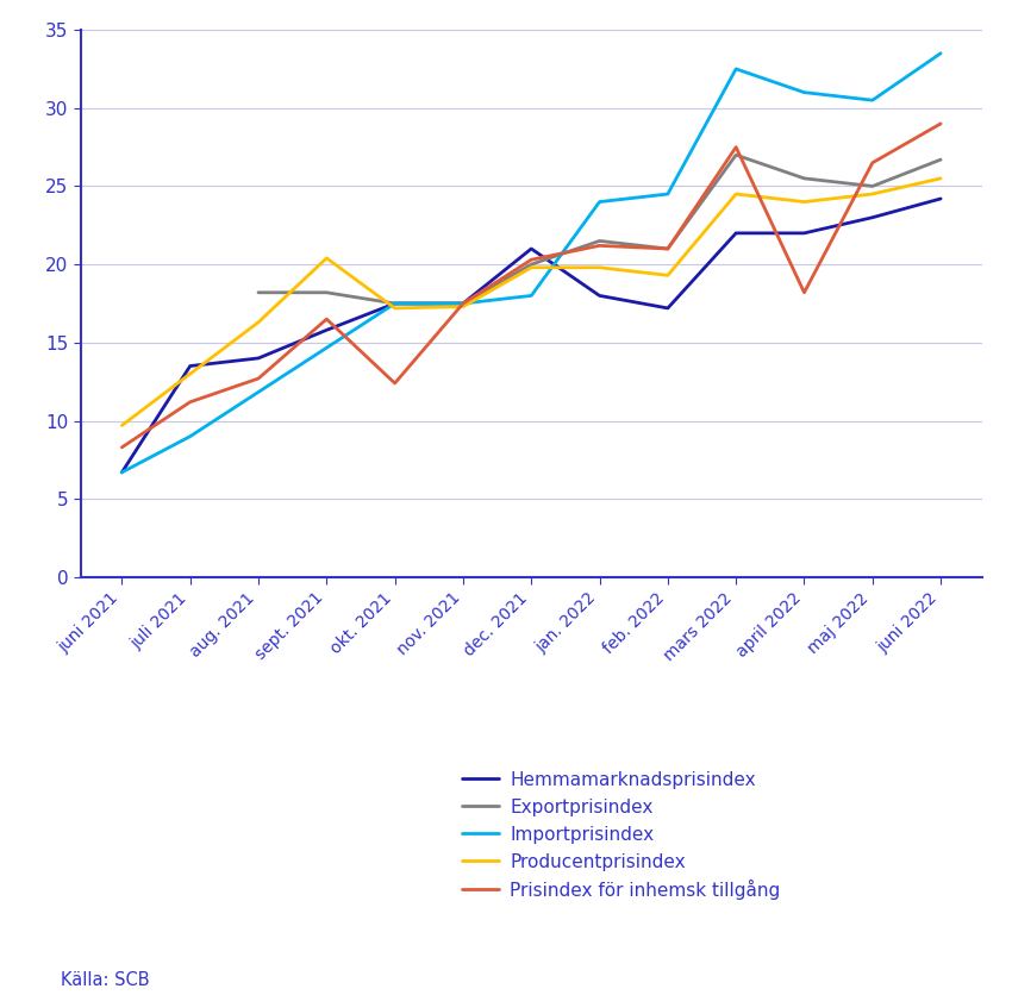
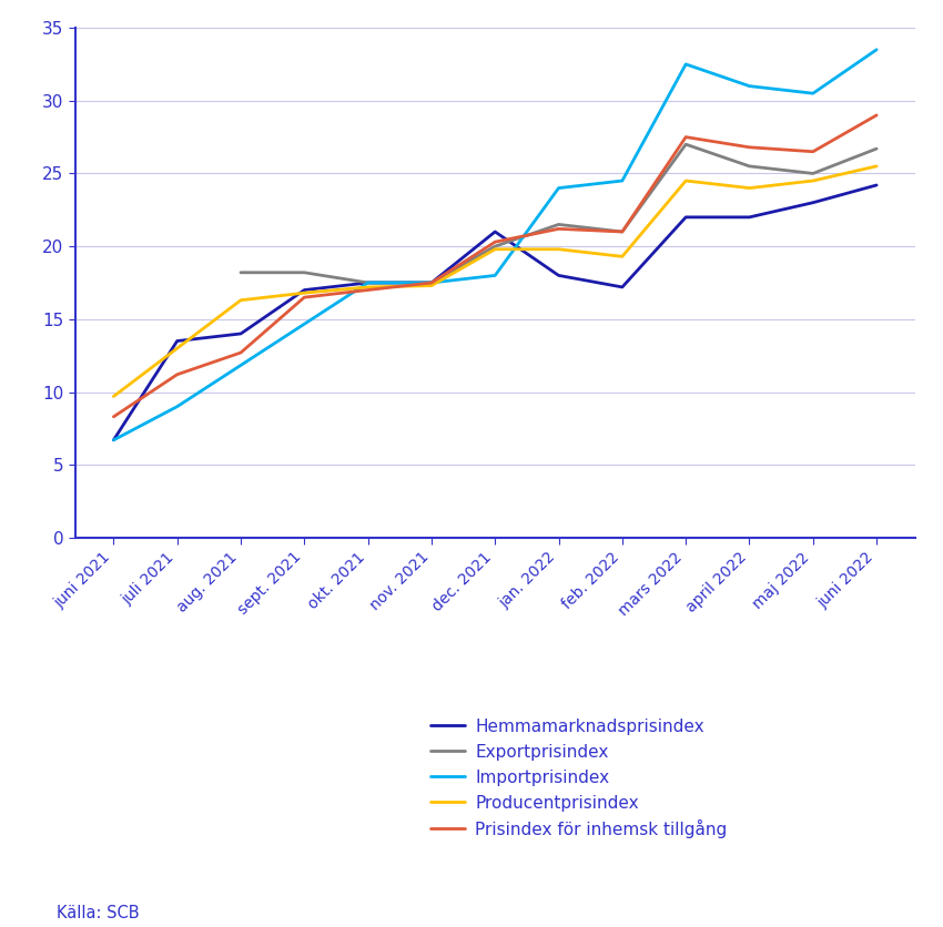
Hemmamarknadsprisindex/sept. 2021: 15.8 -> 17.0
Producentprisindex/sept. 2021: 20.4 -> 16.8
Prisindex för inhemsk tillgång/okt. 2021: 12.4 -> 17.0
Prisindex för inhemsk tillgång/april 2022: 18.2 -> 26.8
